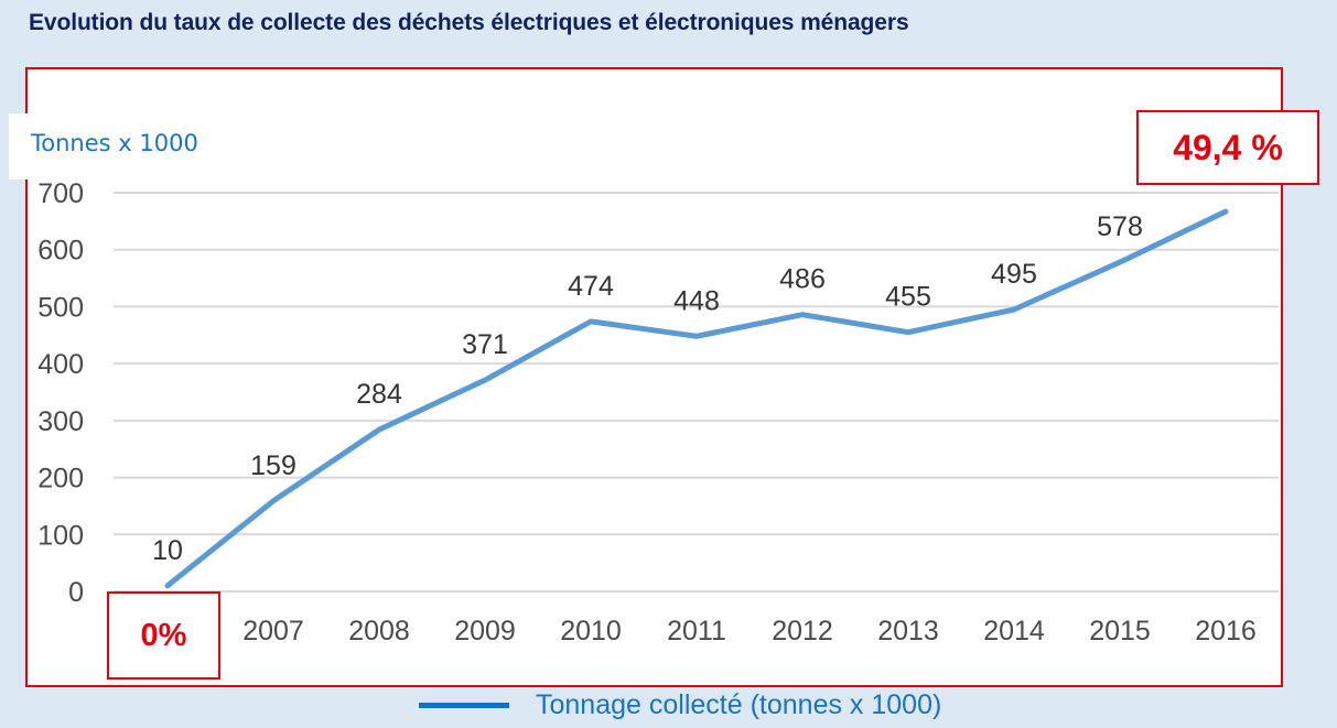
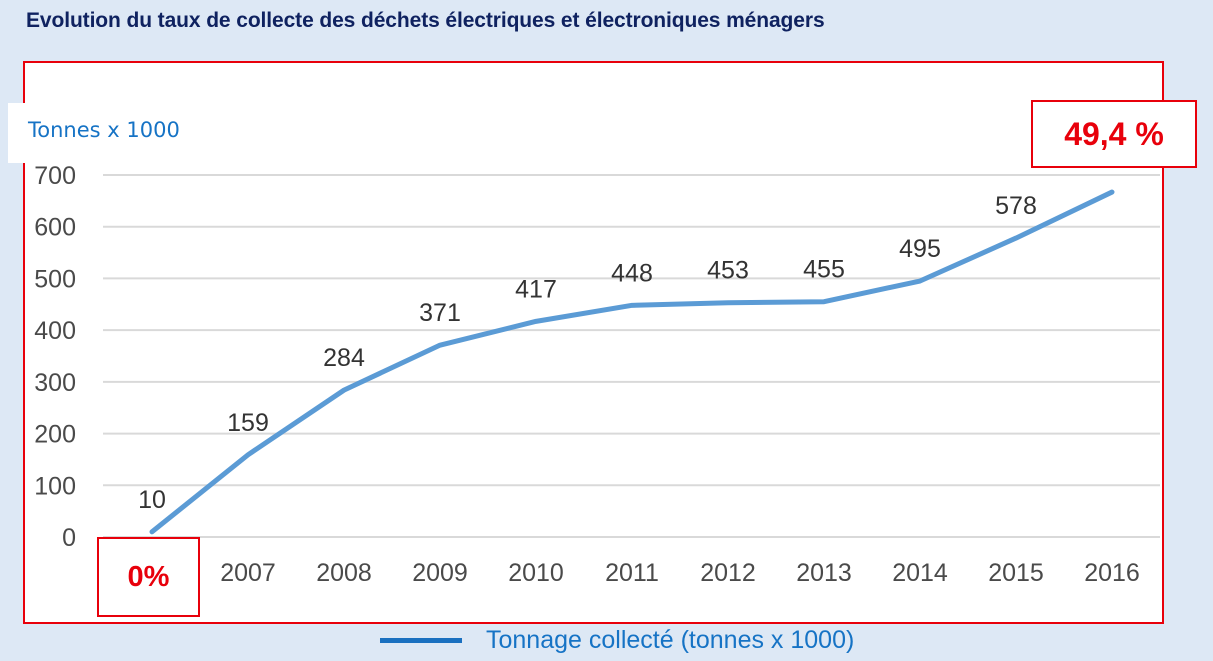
2010: 474 -> 417
2012: 486 -> 453
